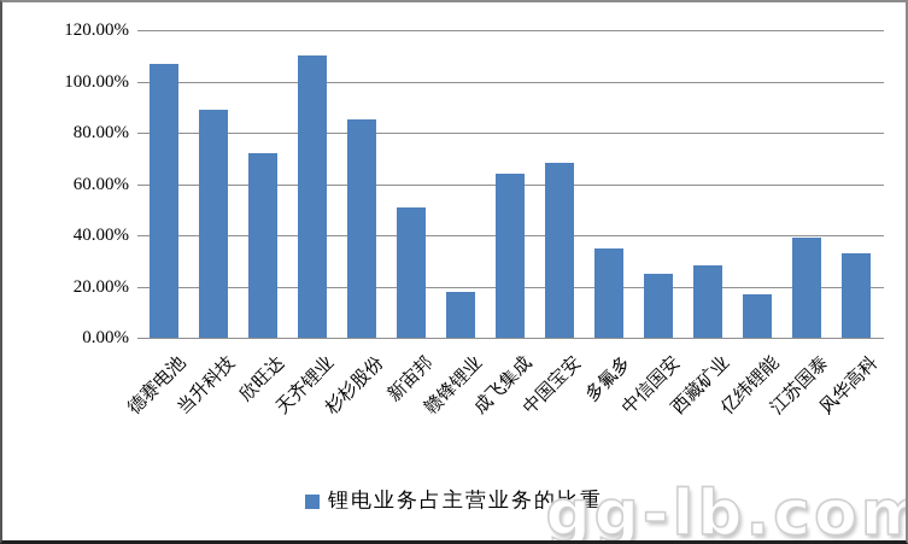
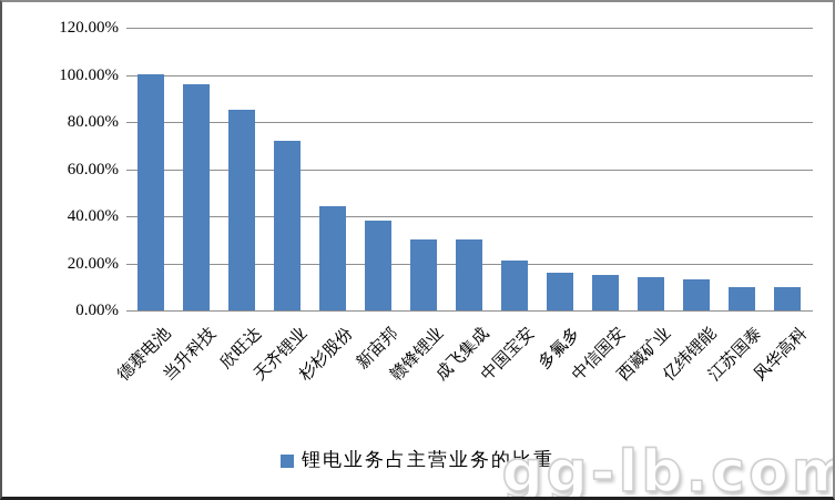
德赛电池: 107% -> 100%
当升科技: 89% -> 96%
欣旺达: 72% -> 85%
天齐锂业: 110% -> 72%
杉杉股份: 85% -> 44%
新宙邦: 51% -> 38%
赣锋锂业: 18% -> 30%
成飞集成: 64% -> 30%
中国宝安: 68% -> 21%
多氟多: 35% -> 16%
中信国安: 25% -> 15%
西藏矿业: 28% -> 14%
亿纬锂能: 17% -> 13%
江苏国泰: 39% -> 10%
风华高科: 33% -> 10%
